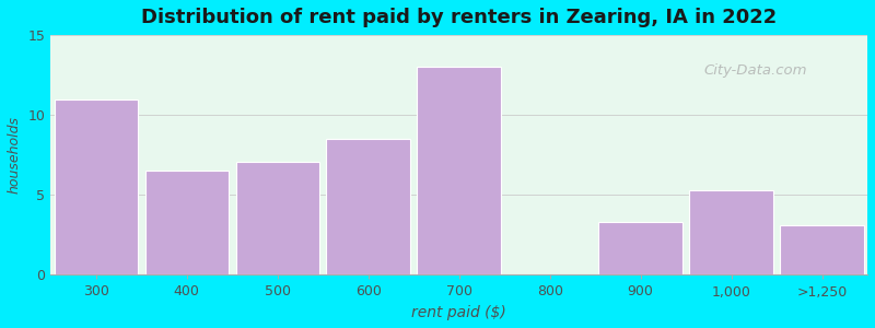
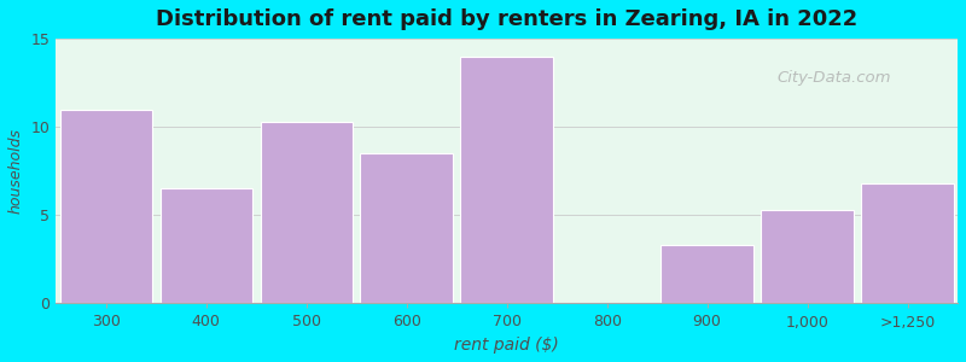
500: 7.1 -> 10.3
700: 13.0 -> 14.0
>1,250: 3.1 -> 6.8
